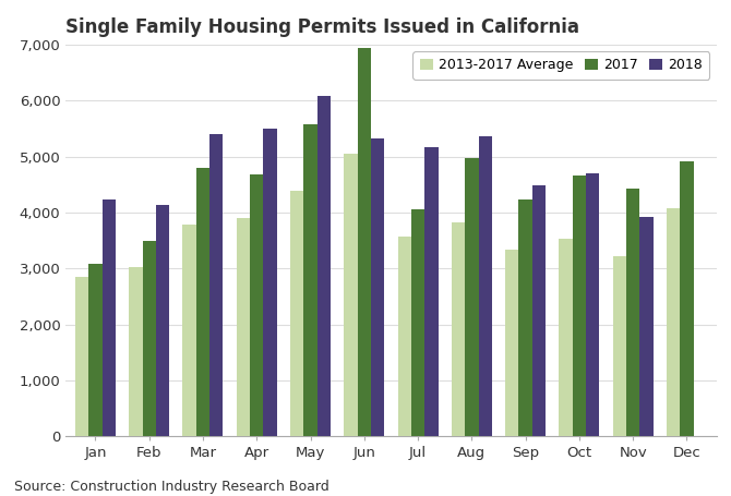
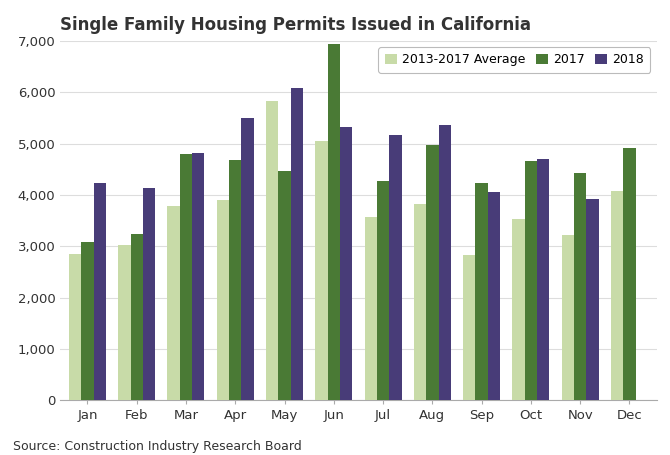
2017/Feb: 3,500 -> 3,240
2018/Mar: 5,400 -> 4,820
2013-2017 Average/May: 4,380 -> 5,840
2017/May: 5,580 -> 4,460
2017/Jul: 4,060 -> 4,280
2013-2017 Average/Sep: 3,340 -> 2,840
2018/Sep: 4,490 -> 4,060
